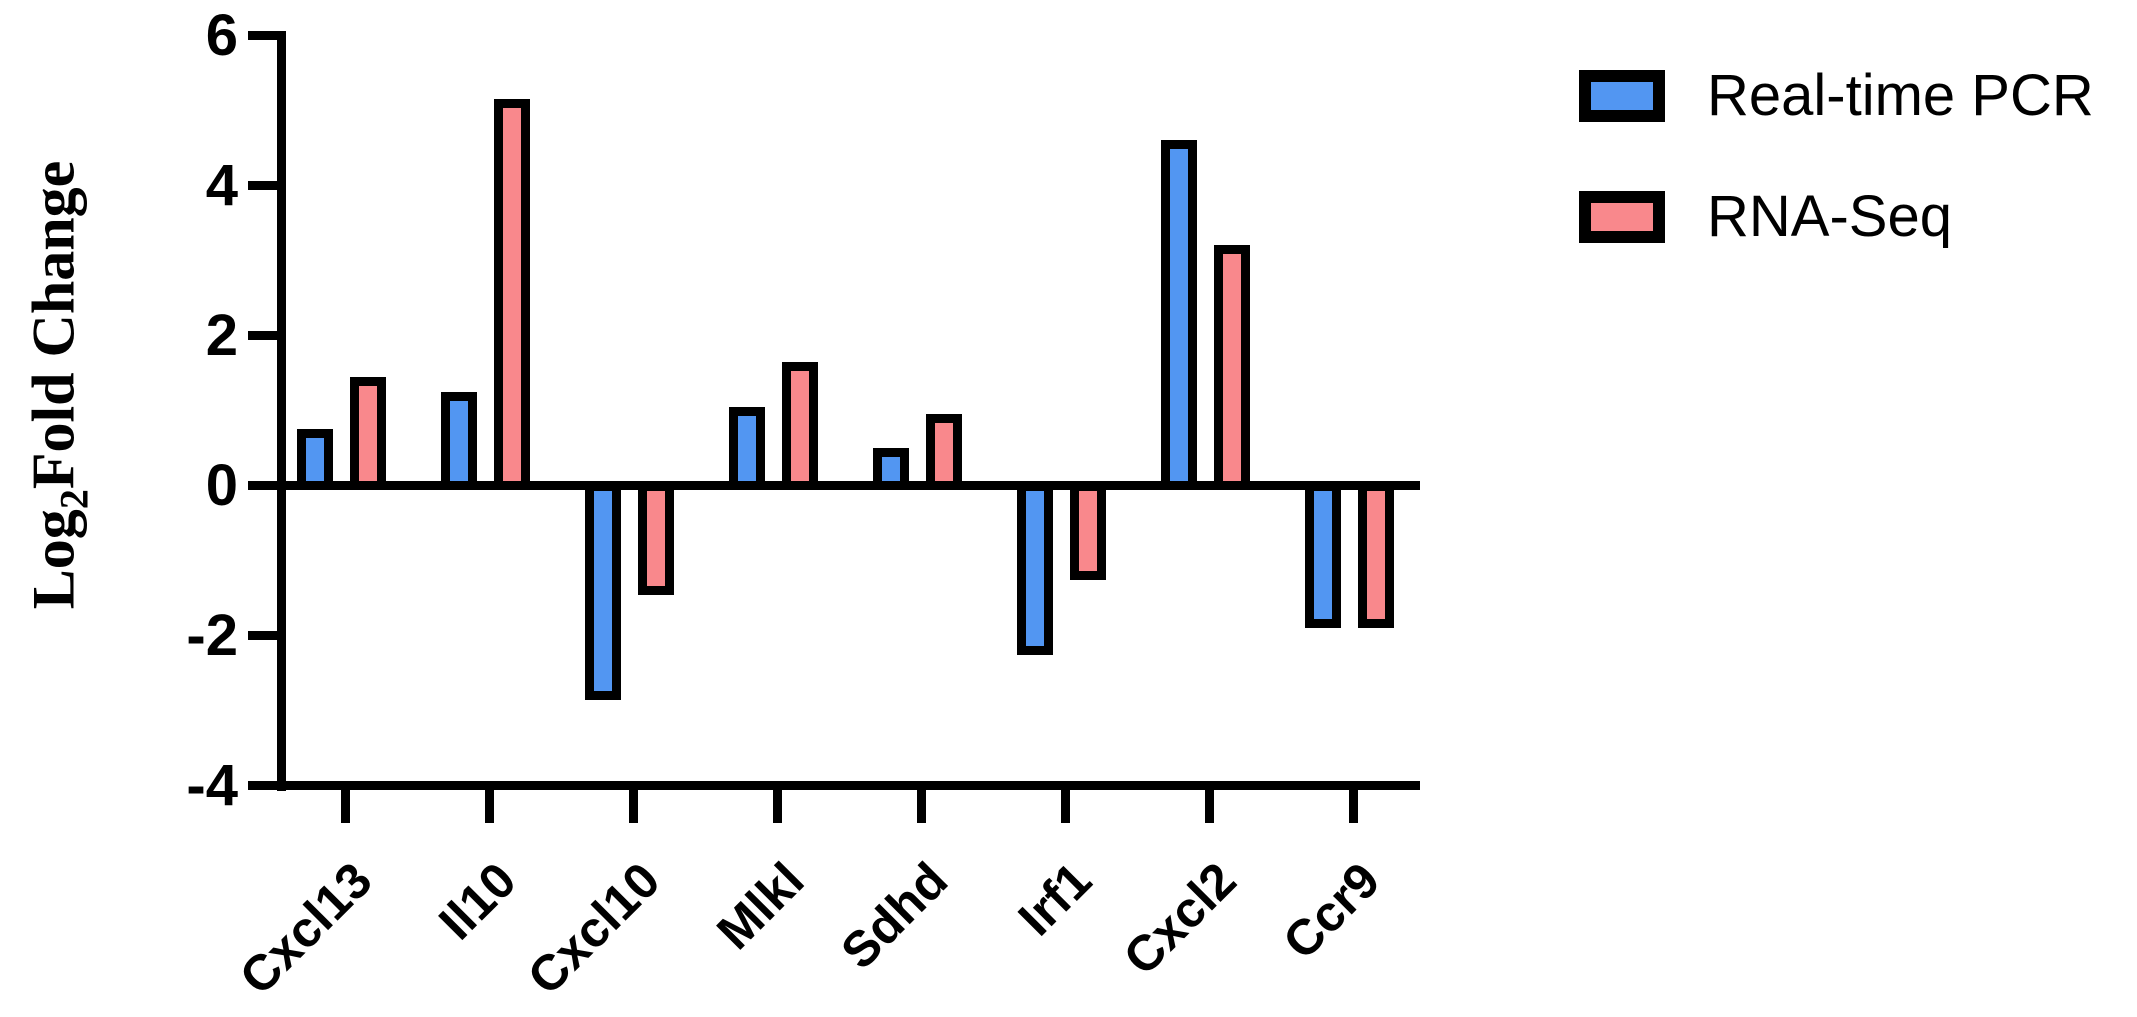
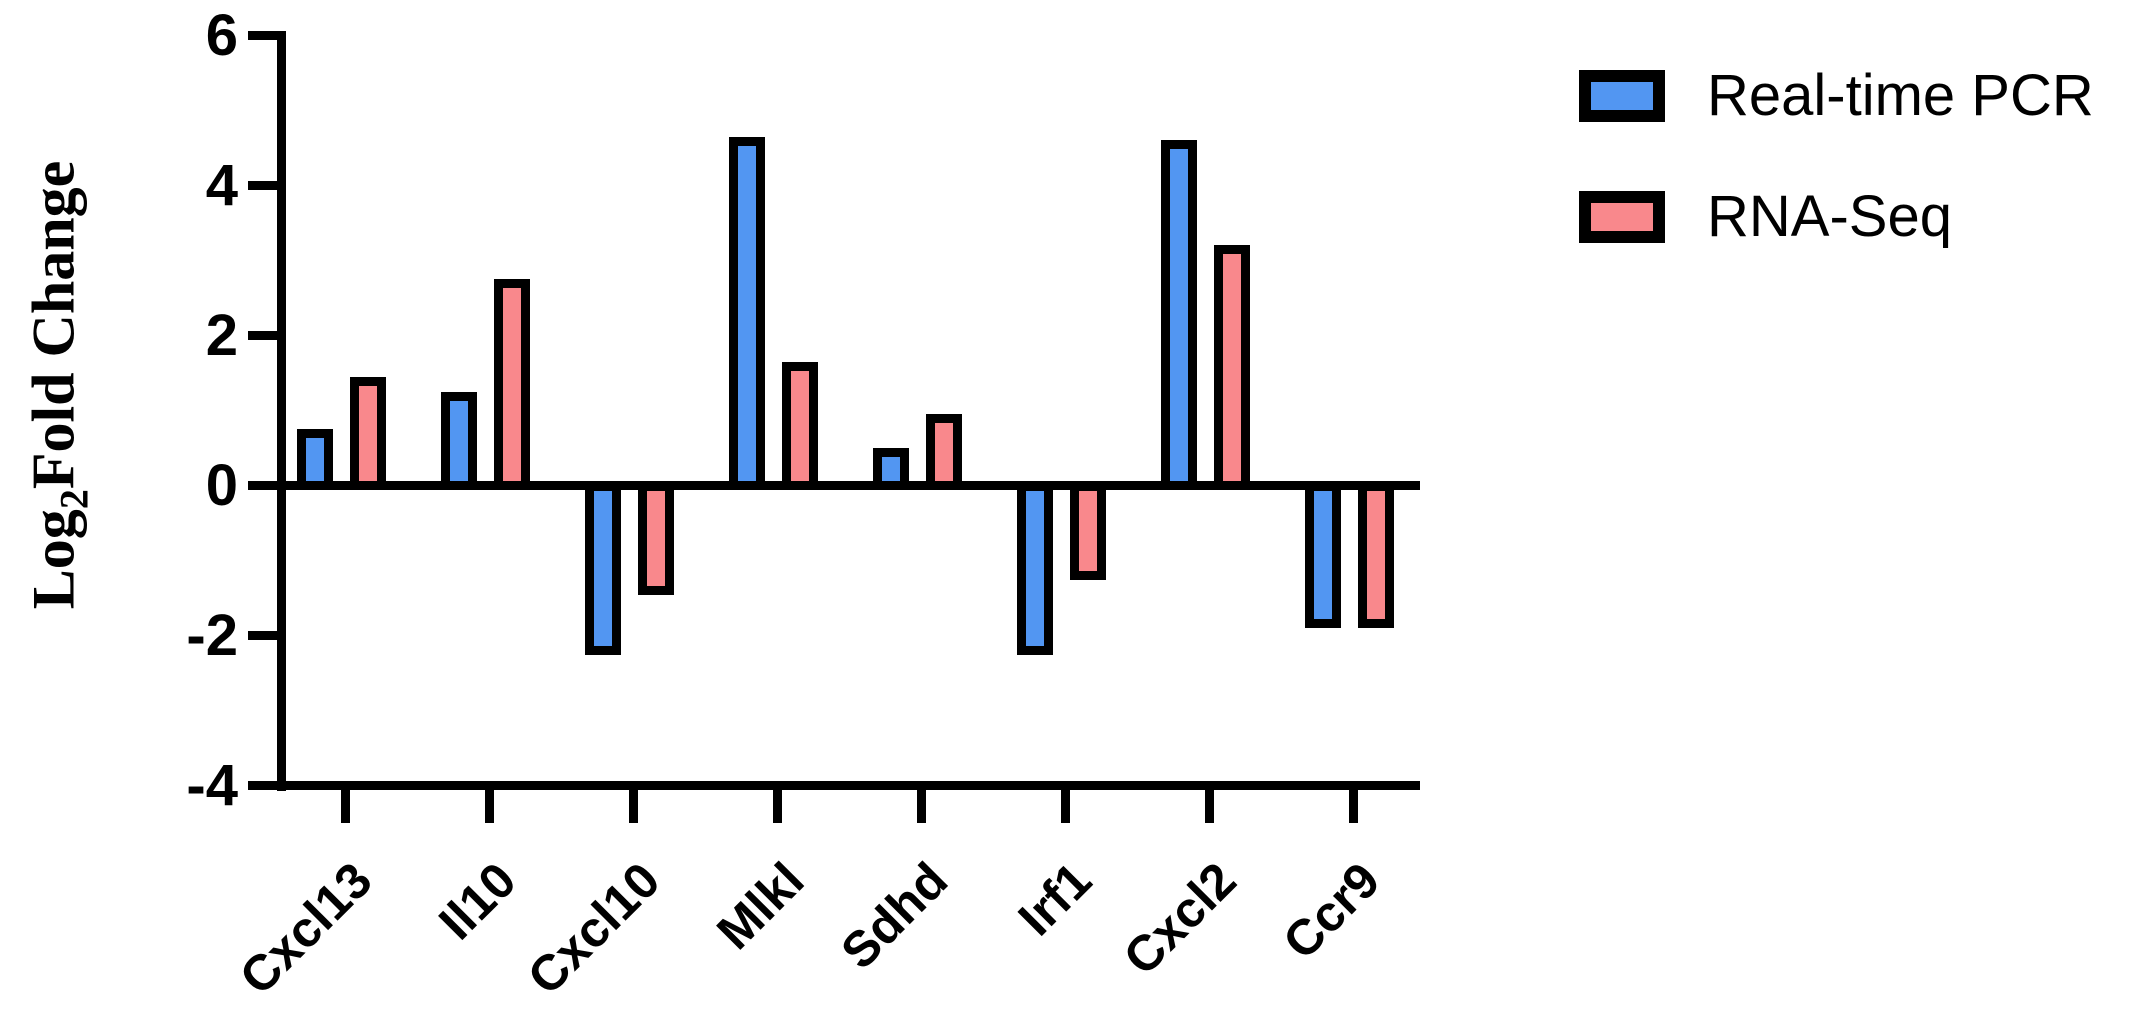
RNA-Seq/Il10: 5.1 -> 2.7
Real-time PCR/Cxcl10: -2.8 -> -2.2
Real-time PCR/Mlkl: 1.0 -> 4.6
